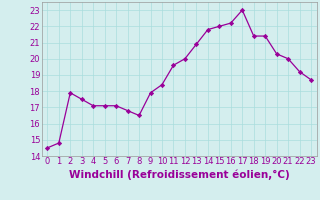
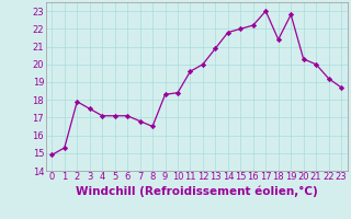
0: 14.5 -> 14.9
1: 14.8 -> 15.3
9: 17.9 -> 18.3
19: 21.4 -> 22.8
